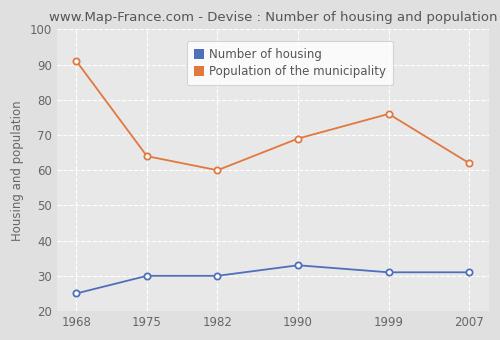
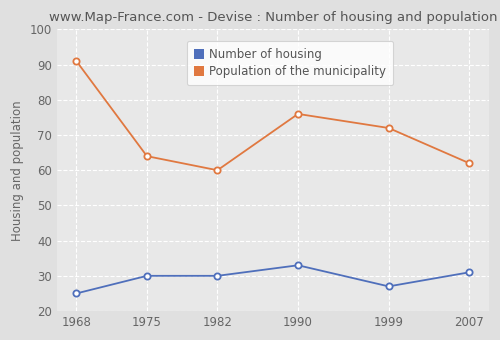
Population of the municipality/1990: 69 -> 76
Number of housing/1999: 31 -> 27
Population of the municipality/1999: 76 -> 72
